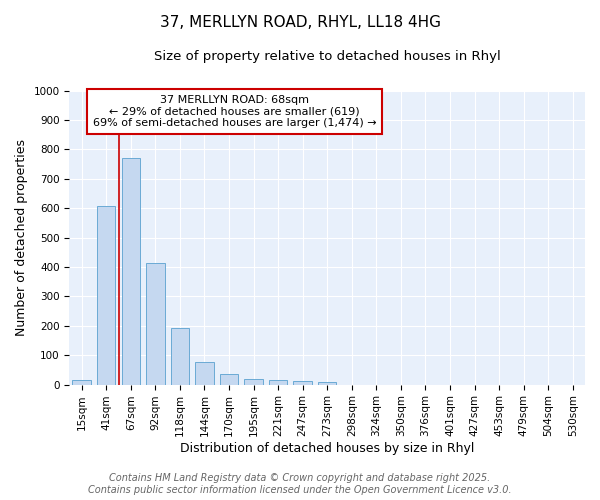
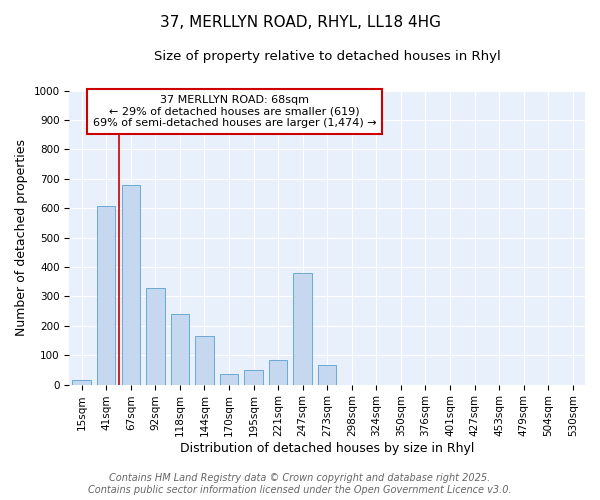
67sqm: 770 -> 680
92sqm: 413 -> 330
118sqm: 193 -> 240
144sqm: 76 -> 165
195sqm: 18 -> 50
221sqm: 14 -> 85
247sqm: 12 -> 380
273sqm: 8 -> 65
